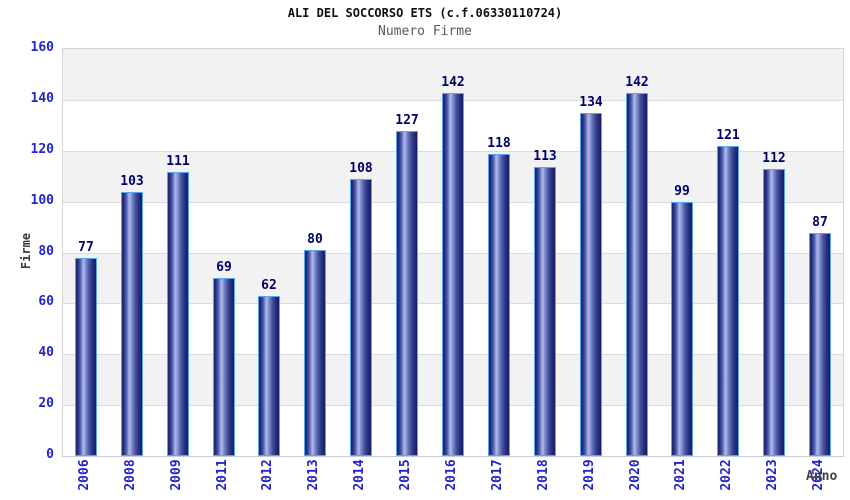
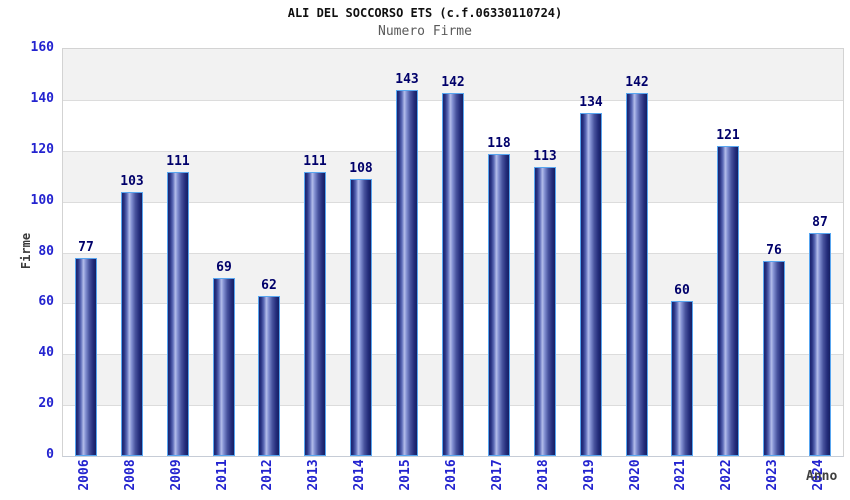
2013: 80 -> 111
2015: 127 -> 143
2021: 99 -> 60
2023: 112 -> 76
